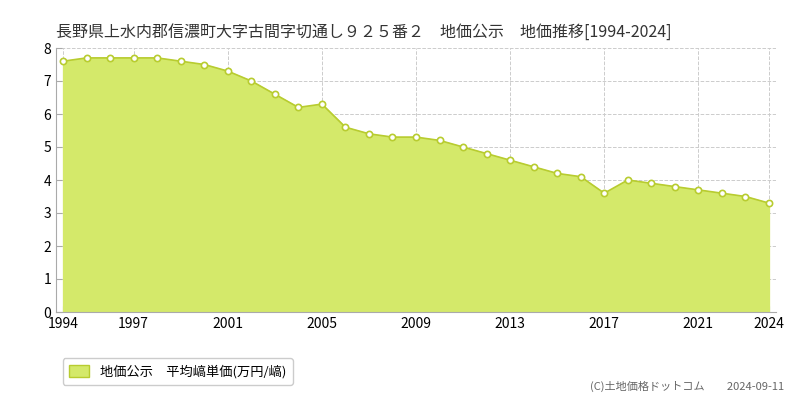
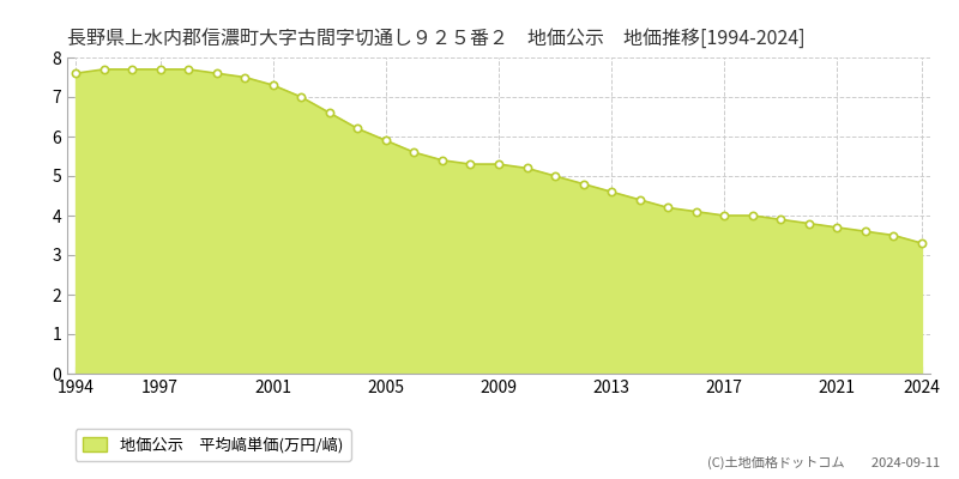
2005: 6.3 -> 5.9
2017: 3.6 -> 4.0
